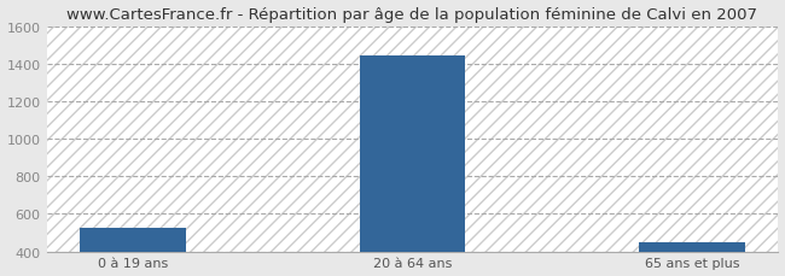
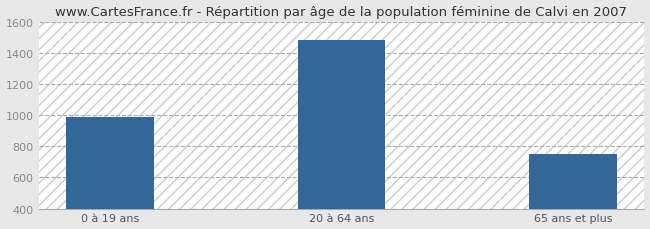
0 à 19 ans: 530 -> 990
20 à 64 ans: 1440 -> 1480
65 ans et plus: 450 -> 750
